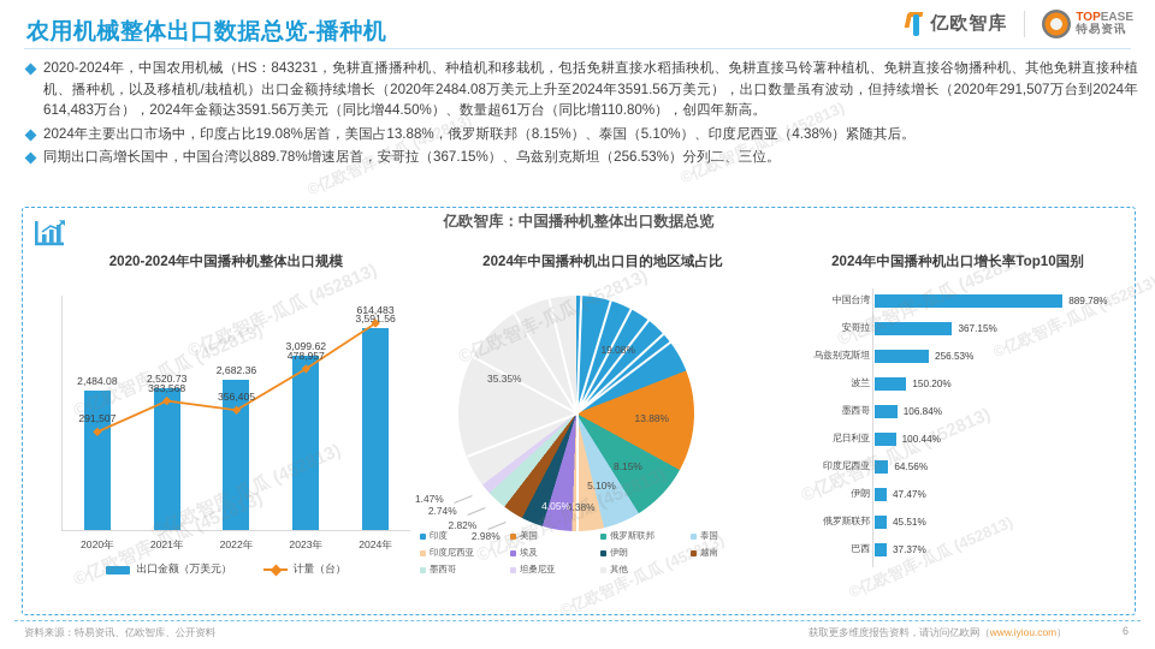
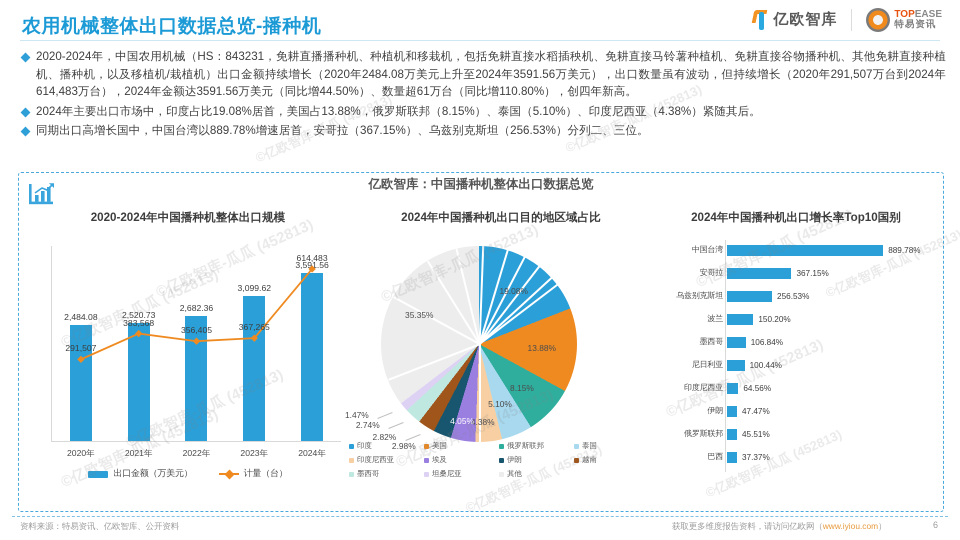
2020-2024年中国播种机整体出口规模/计量（台）/2023年: 478,957 -> 367,265
